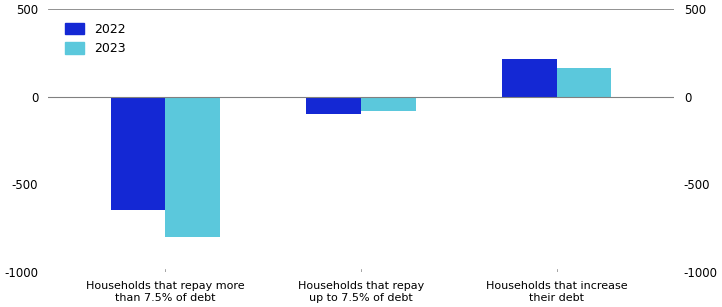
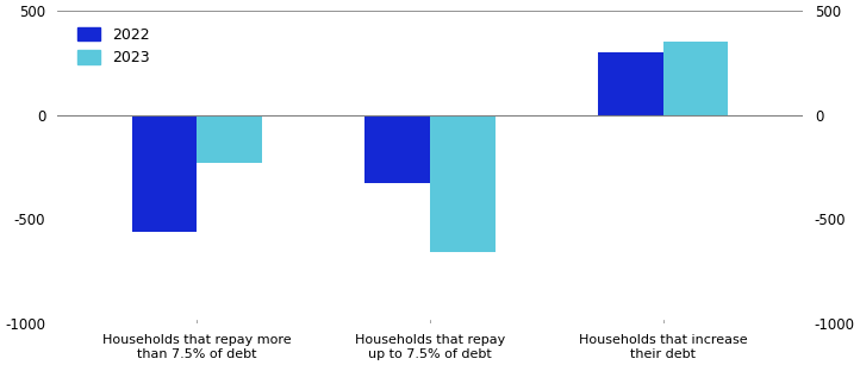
2022/Households that repay more than 7.5% of debt: -650 -> -560
2023/Households that repay more than 7.5% of debt: -800 -> -230
2022/Households that repay up to 7.5% of debt: -100 -> -330
2023/Households that repay up to 7.5% of debt: -80 -> -660
2022/Households that increase their debt: 220 -> 300
2023/Households that increase their debt: 160 -> 350
